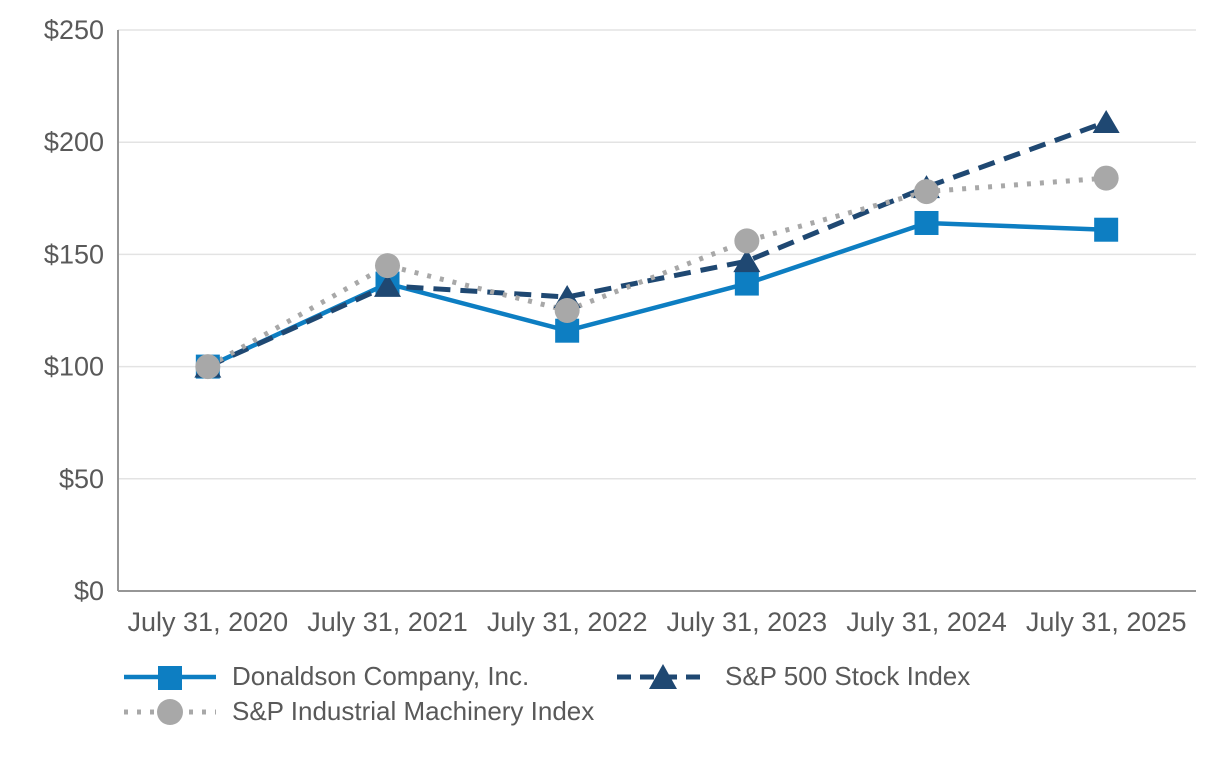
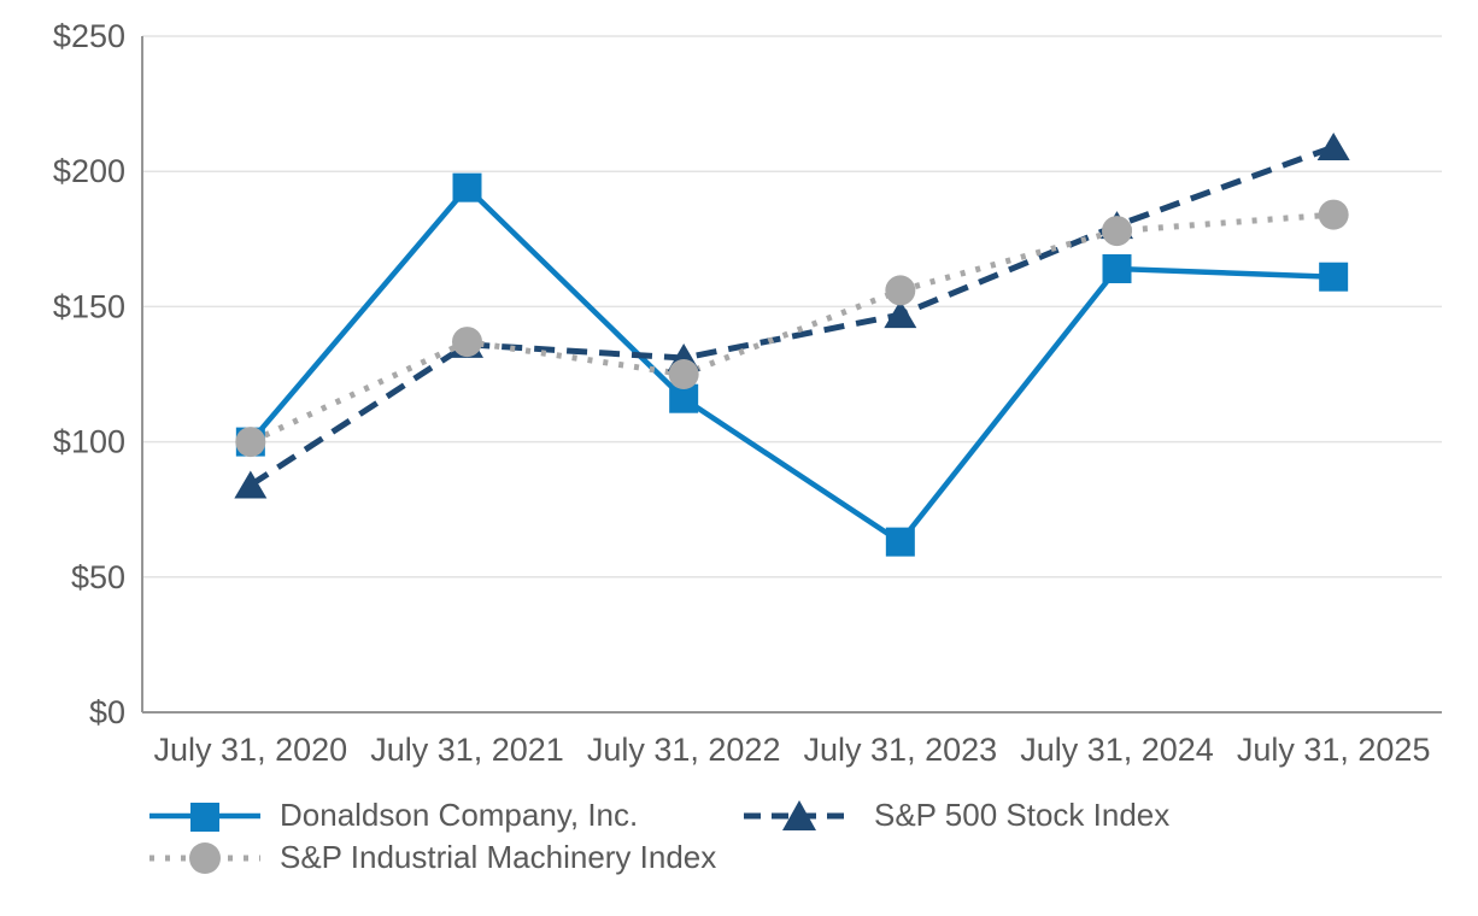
S&P 500 Stock Index/July 31, 2020: $100 -> $84
Donaldson Company, Inc./July 31, 2021: $137 -> $194
S&P Industrial Machinery Index/July 31, 2021: $145 -> $137
Donaldson Company, Inc./July 31, 2023: $137 -> $63
